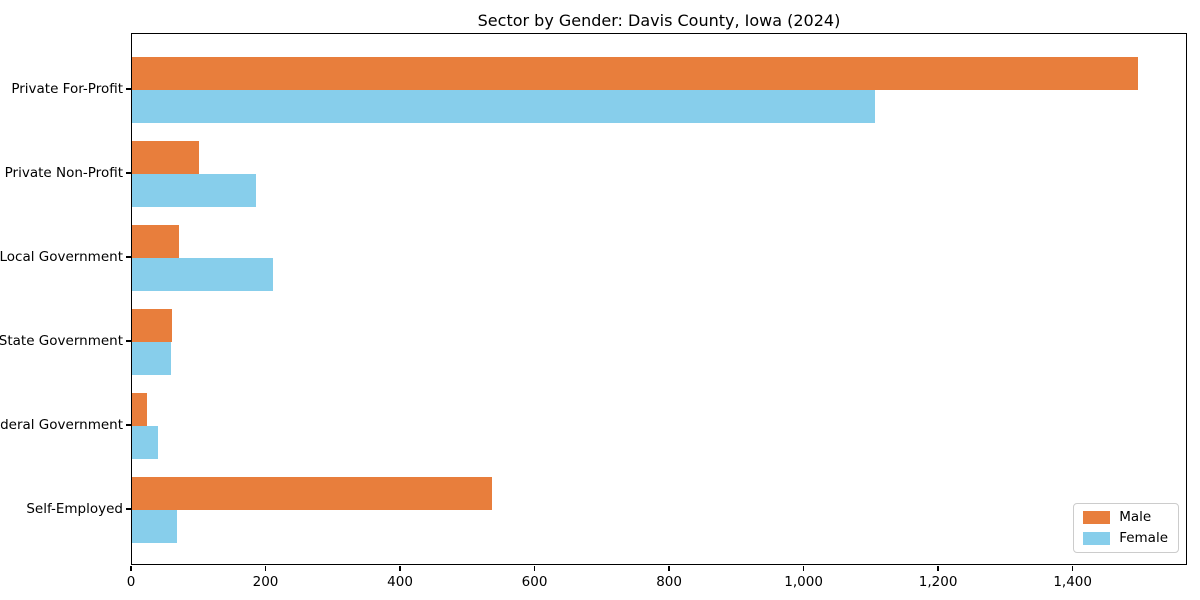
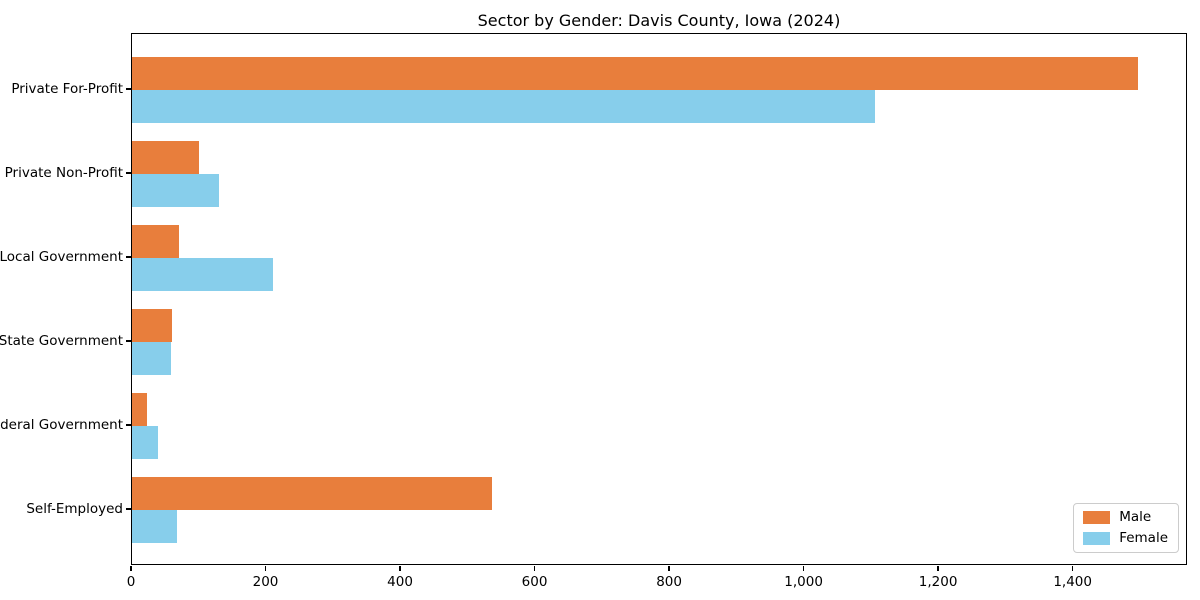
Female/Private Non-Profit: 180 -> 130
